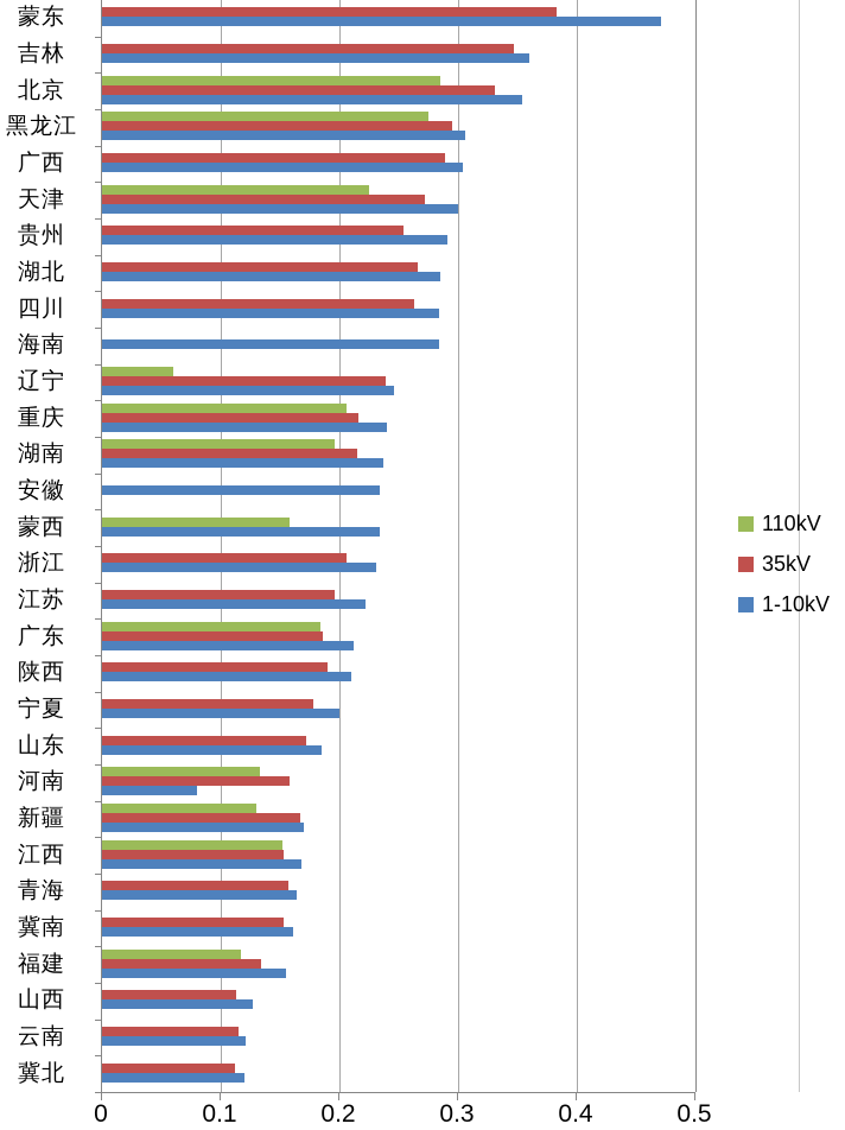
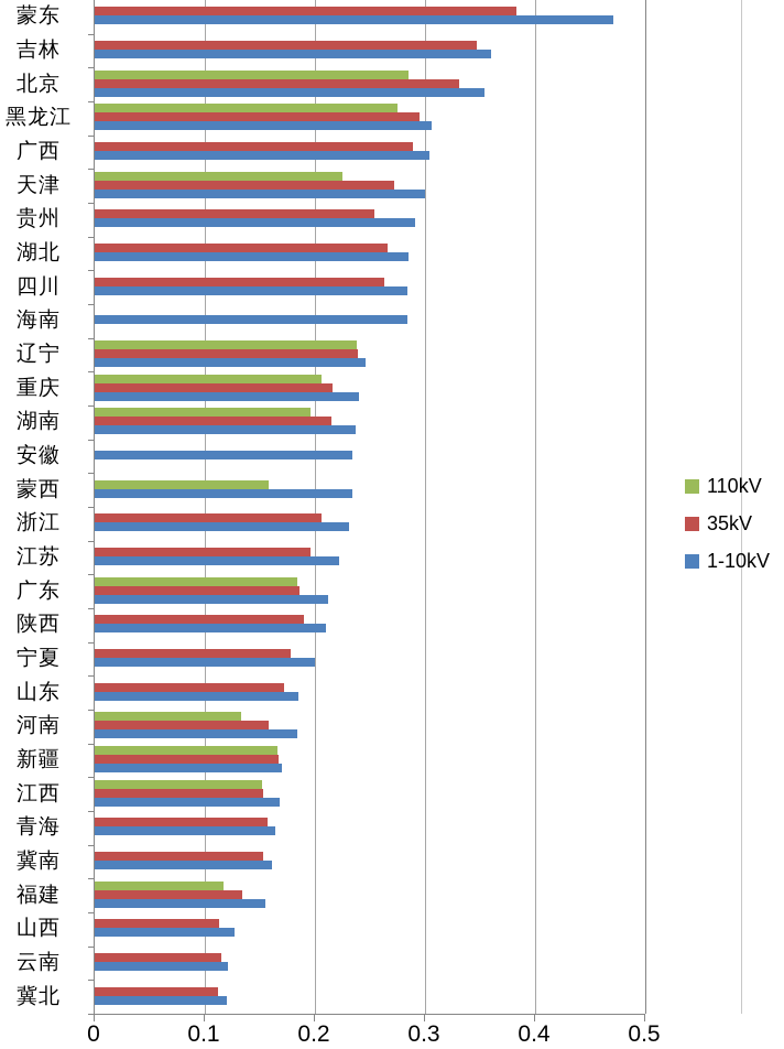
110kV/辽宁: 0.06 -> 0.24
1-10kV/河南: 0.08 -> 0.18
110kV/新疆: 0.13 -> 0.17
